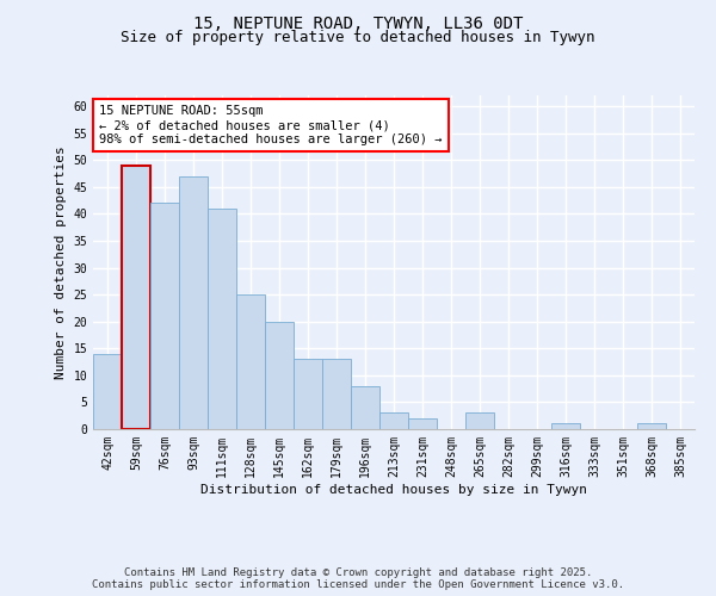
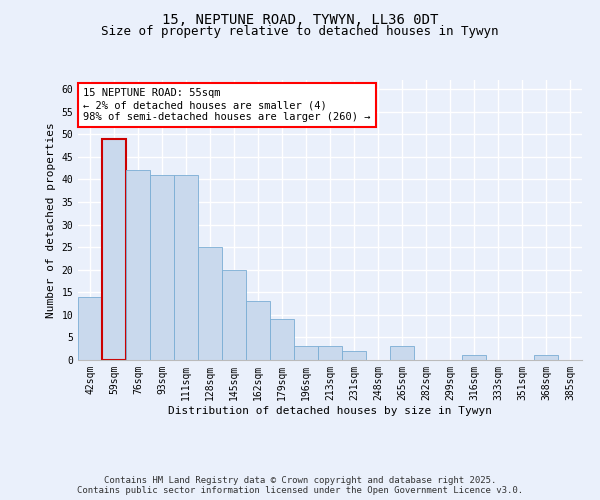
93sqm: 47 -> 41
179sqm: 13 -> 9
196sqm: 8 -> 3
